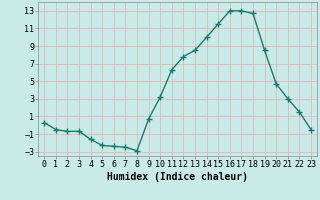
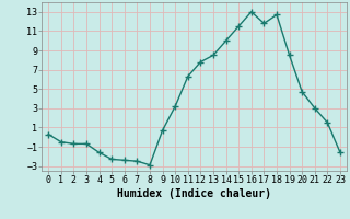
17: 13.0 -> 11.8
23: -0.5 -> -1.6
